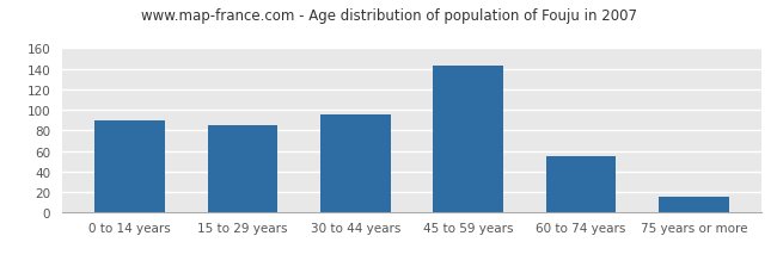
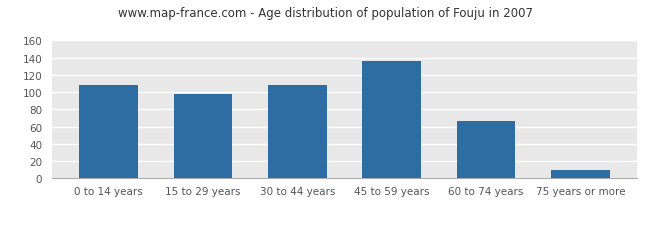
0 to 14 years: 90 -> 108
15 to 29 years: 85 -> 98
30 to 44 years: 96 -> 108
45 to 59 years: 143 -> 136
60 to 74 years: 55 -> 66
75 years or more: 16 -> 10
